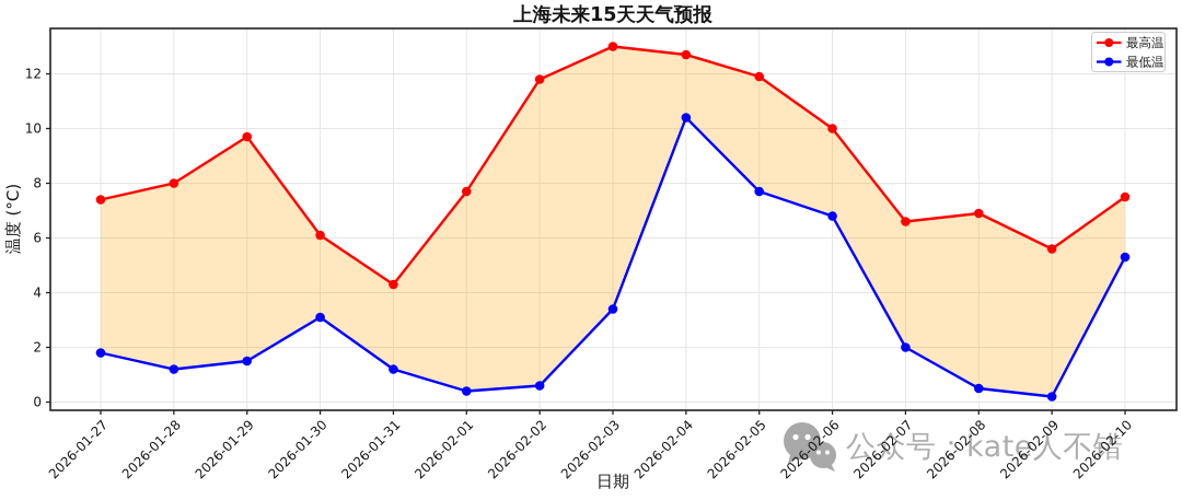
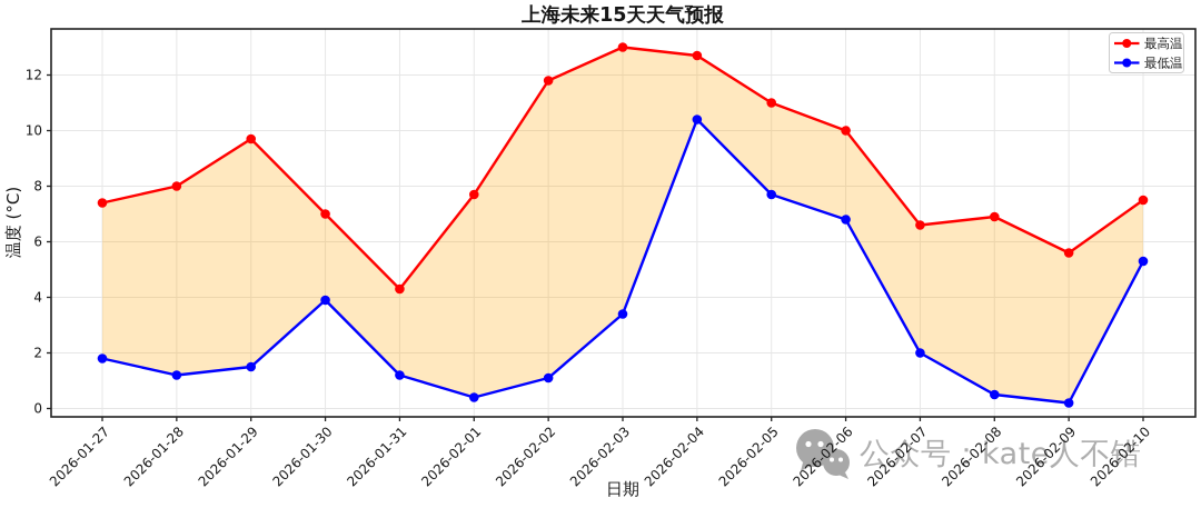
最高温/2026-01-30: 6.1 -> 7.0
最低温/2026-01-30: 3.1 -> 3.9
最低温/2026-02-02: 0.6 -> 1.1
最高温/2026-02-05: 11.9 -> 11.0
